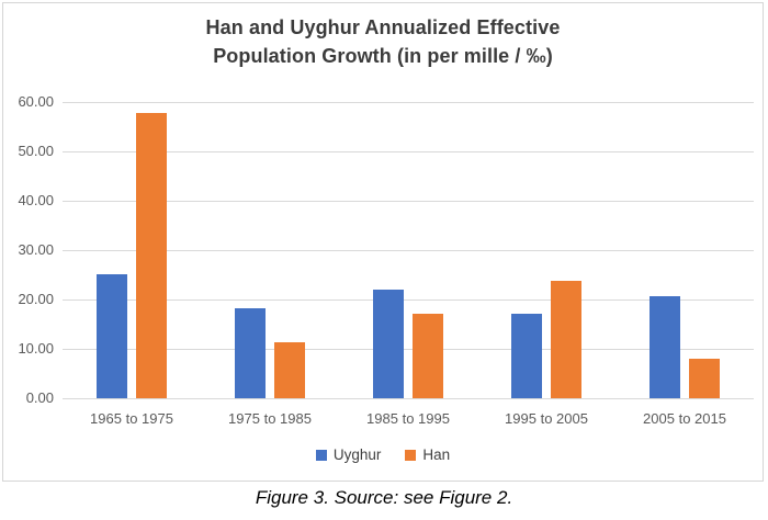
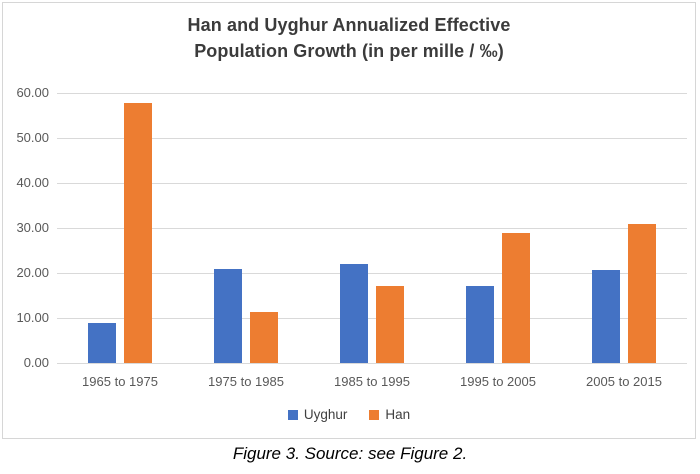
Uyghur/1965 to 1975: 25 -> 9
Uyghur/1975 to 1985: 18 -> 21
Han/1995 to 2005: 24 -> 29
Han/2005 to 2015: 8 -> 31
